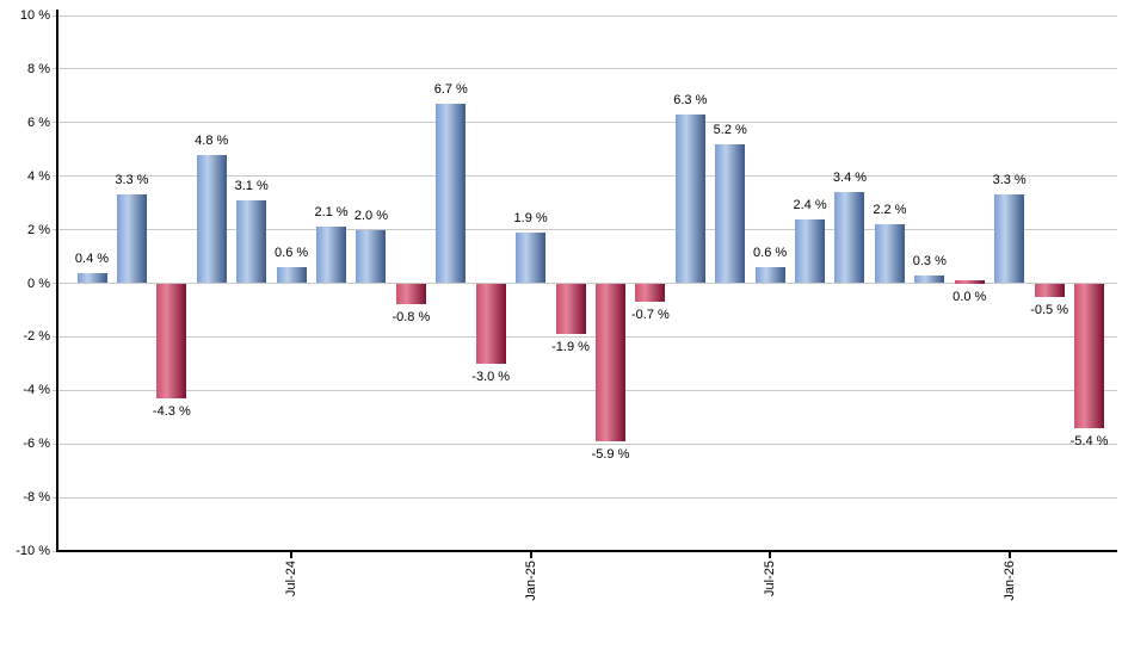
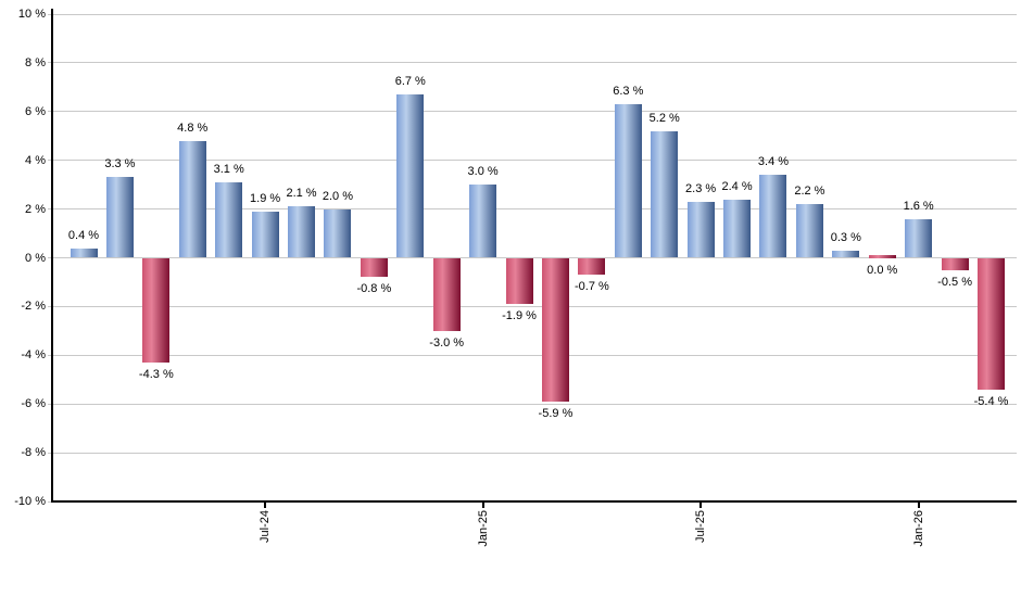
Jul-24: 0.6 -> 1.9
Jan-25: 1.9 -> 3.0
Jul-25: 0.6 -> 2.3
Jan-26: 3.3 -> 1.6
